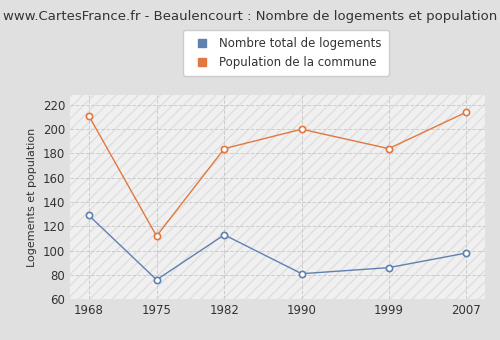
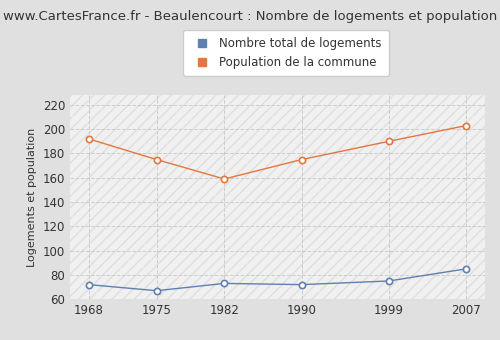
Nombre total de logements/1968: 129 -> 72
Population de la commune/1968: 211 -> 192
Nombre total de logements/1975: 76 -> 67
Population de la commune/1975: 112 -> 175
Nombre total de logements/1982: 113 -> 73
Population de la commune/1982: 184 -> 159
Nombre total de logements/1990: 81 -> 72
Population de la commune/1990: 200 -> 175
Nombre total de logements/1999: 86 -> 75
Population de la commune/1999: 184 -> 190
Nombre total de logements/2007: 98 -> 85
Population de la commune/2007: 214 -> 203
